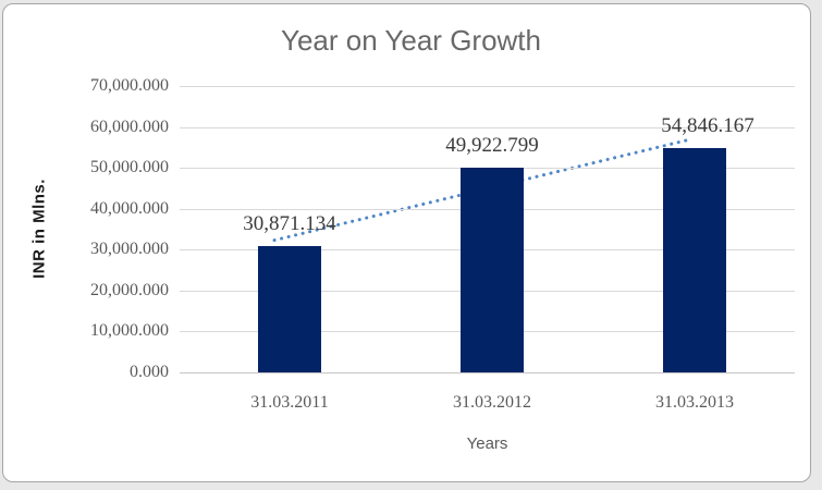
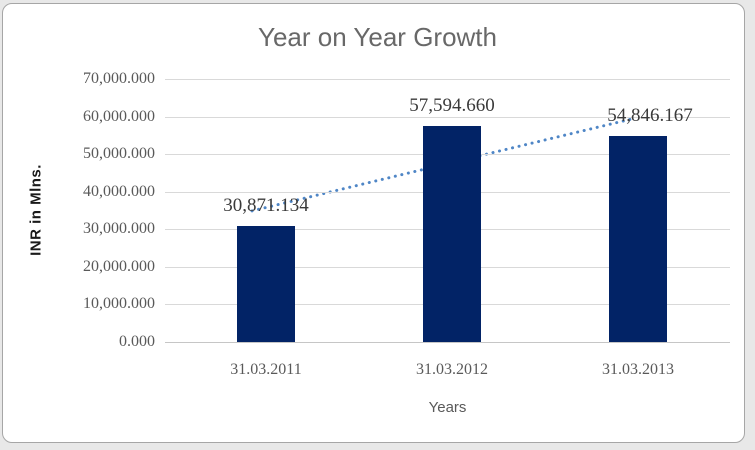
31.03.2012: 49,922.799 -> 57,594.660
